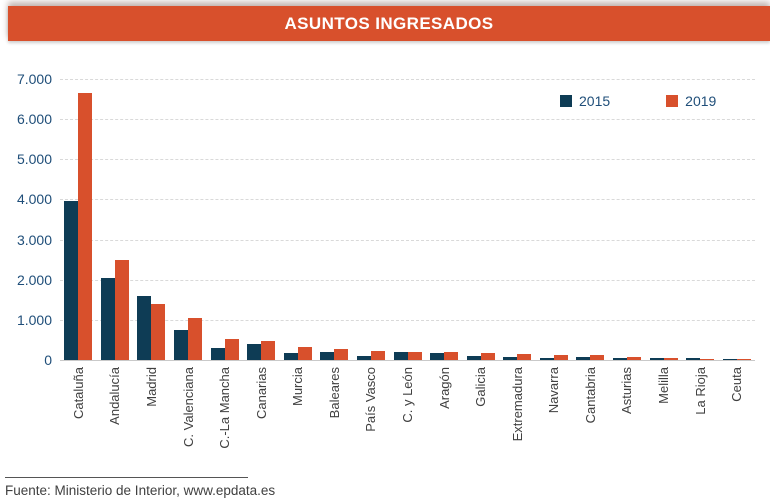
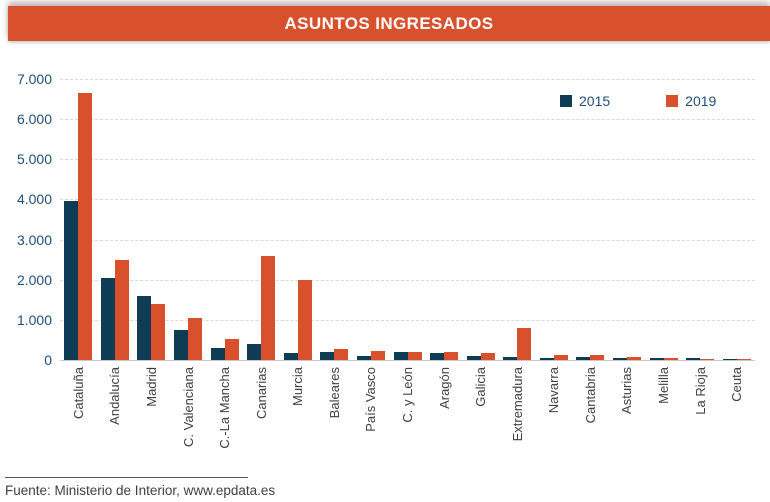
2019/Canarias: 500 -> 2600
2019/Murcia: 300 -> 2000
2019/Extremadura: 200 -> 800
